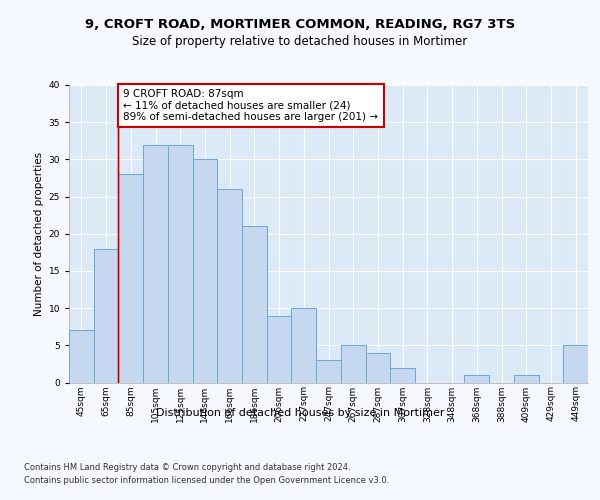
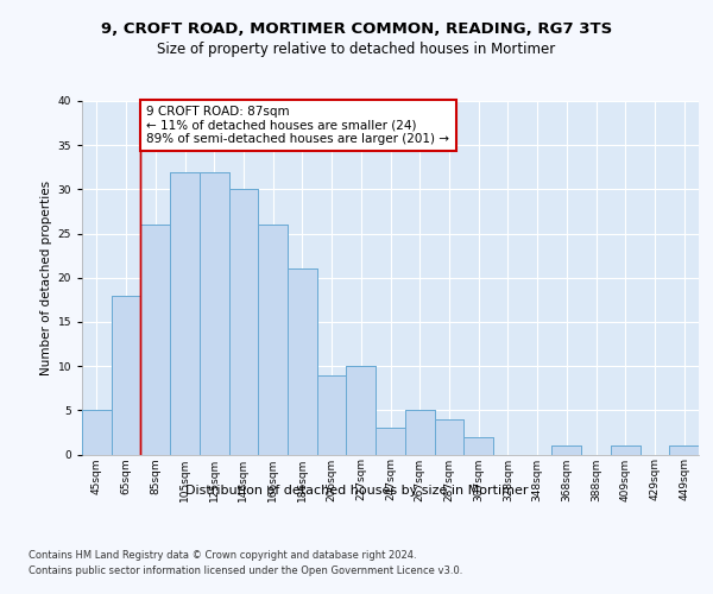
45sqm: 7 -> 5
85sqm: 28 -> 26
449sqm: 5 -> 1
